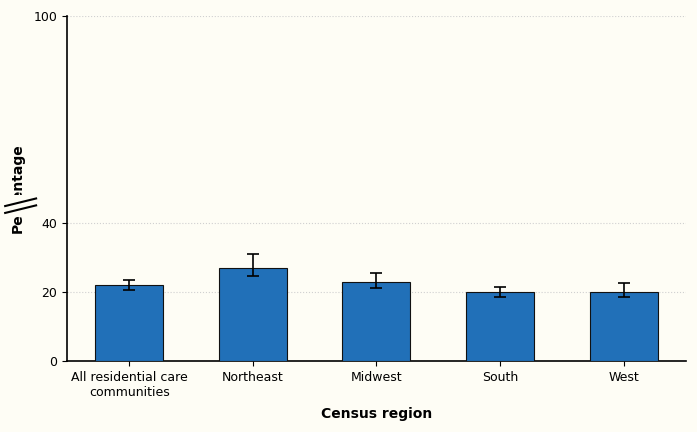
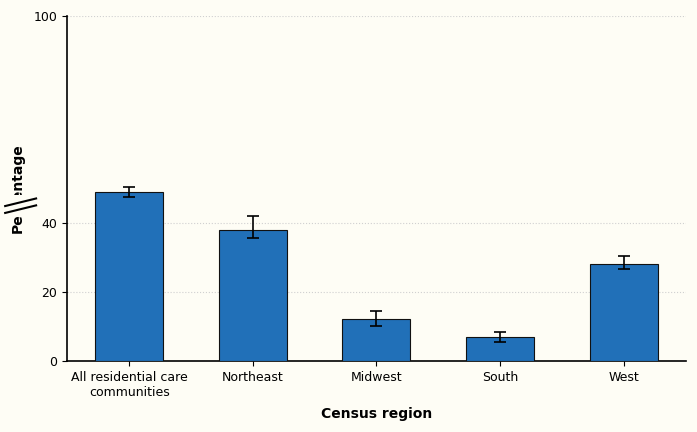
All residential care communities: 22 -> 49
Northeast: 27 -> 38
Midwest: 23 -> 12
South: 20 -> 7
West: 20 -> 28
